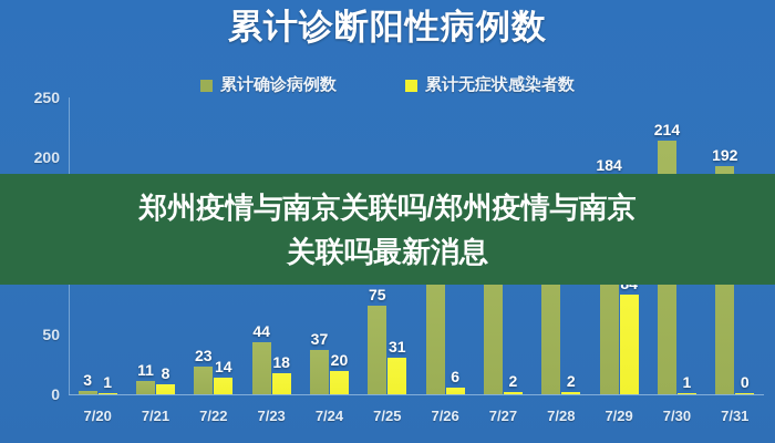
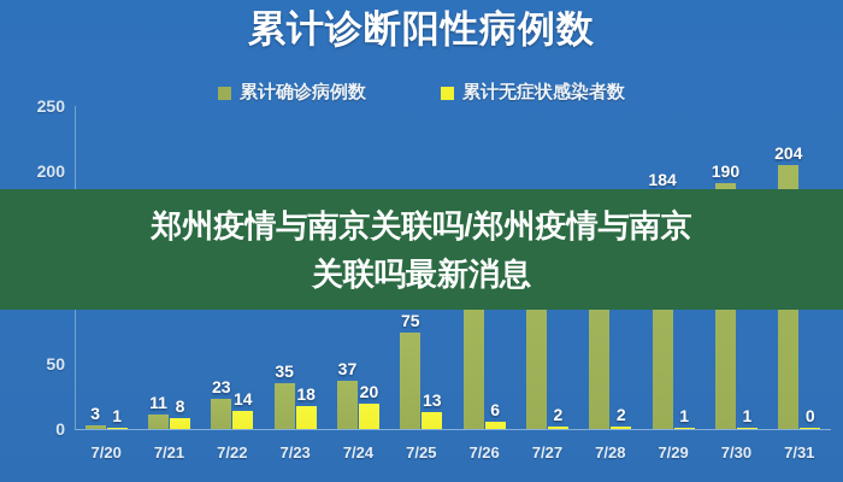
累计确诊病例数/7/23: 44 -> 35
累计无症状感染者数/7/25: 31 -> 13
累计无症状感染者数/7/29: 84 -> 1
累计确诊病例数/7/30: 214 -> 190
累计确诊病例数/7/31: 192 -> 204
